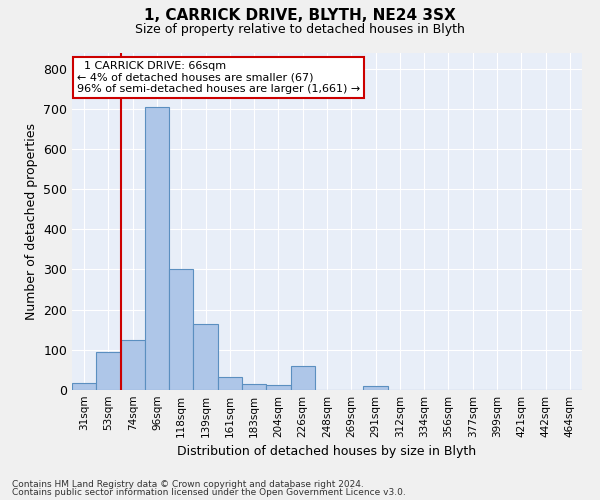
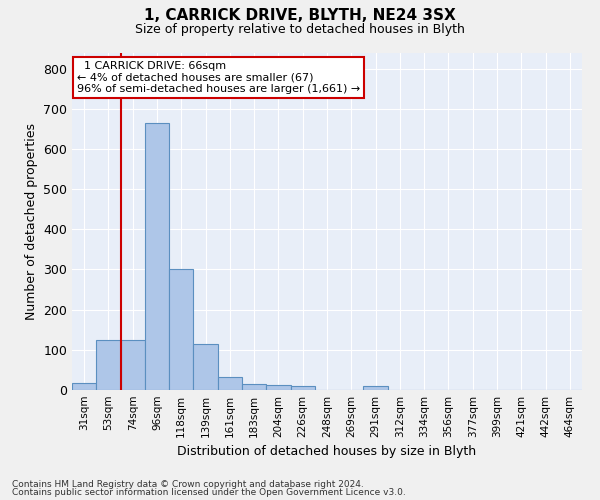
53sqm: 95 -> 125
96sqm: 705 -> 665
139sqm: 165 -> 115
226sqm: 60 -> 10
